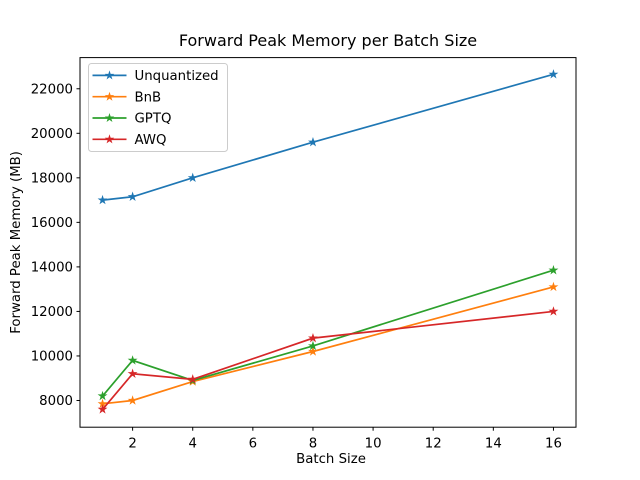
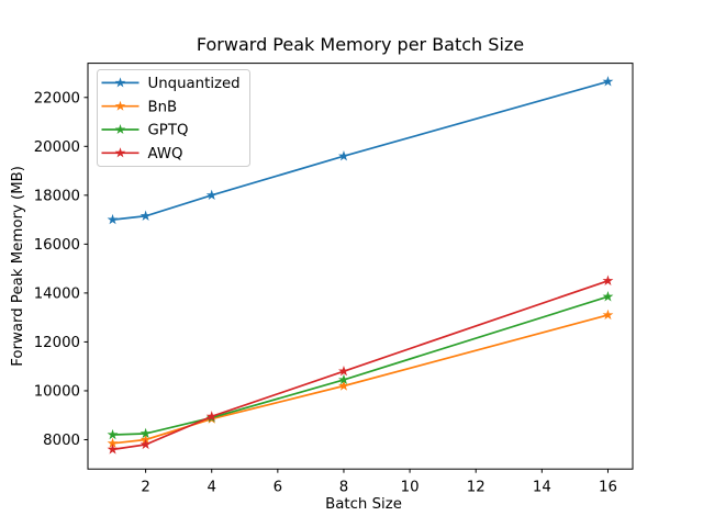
GPTQ/2: 9800 -> 8200
AWQ/2: 9200 -> 7800
AWQ/16: 12000 -> 14500
